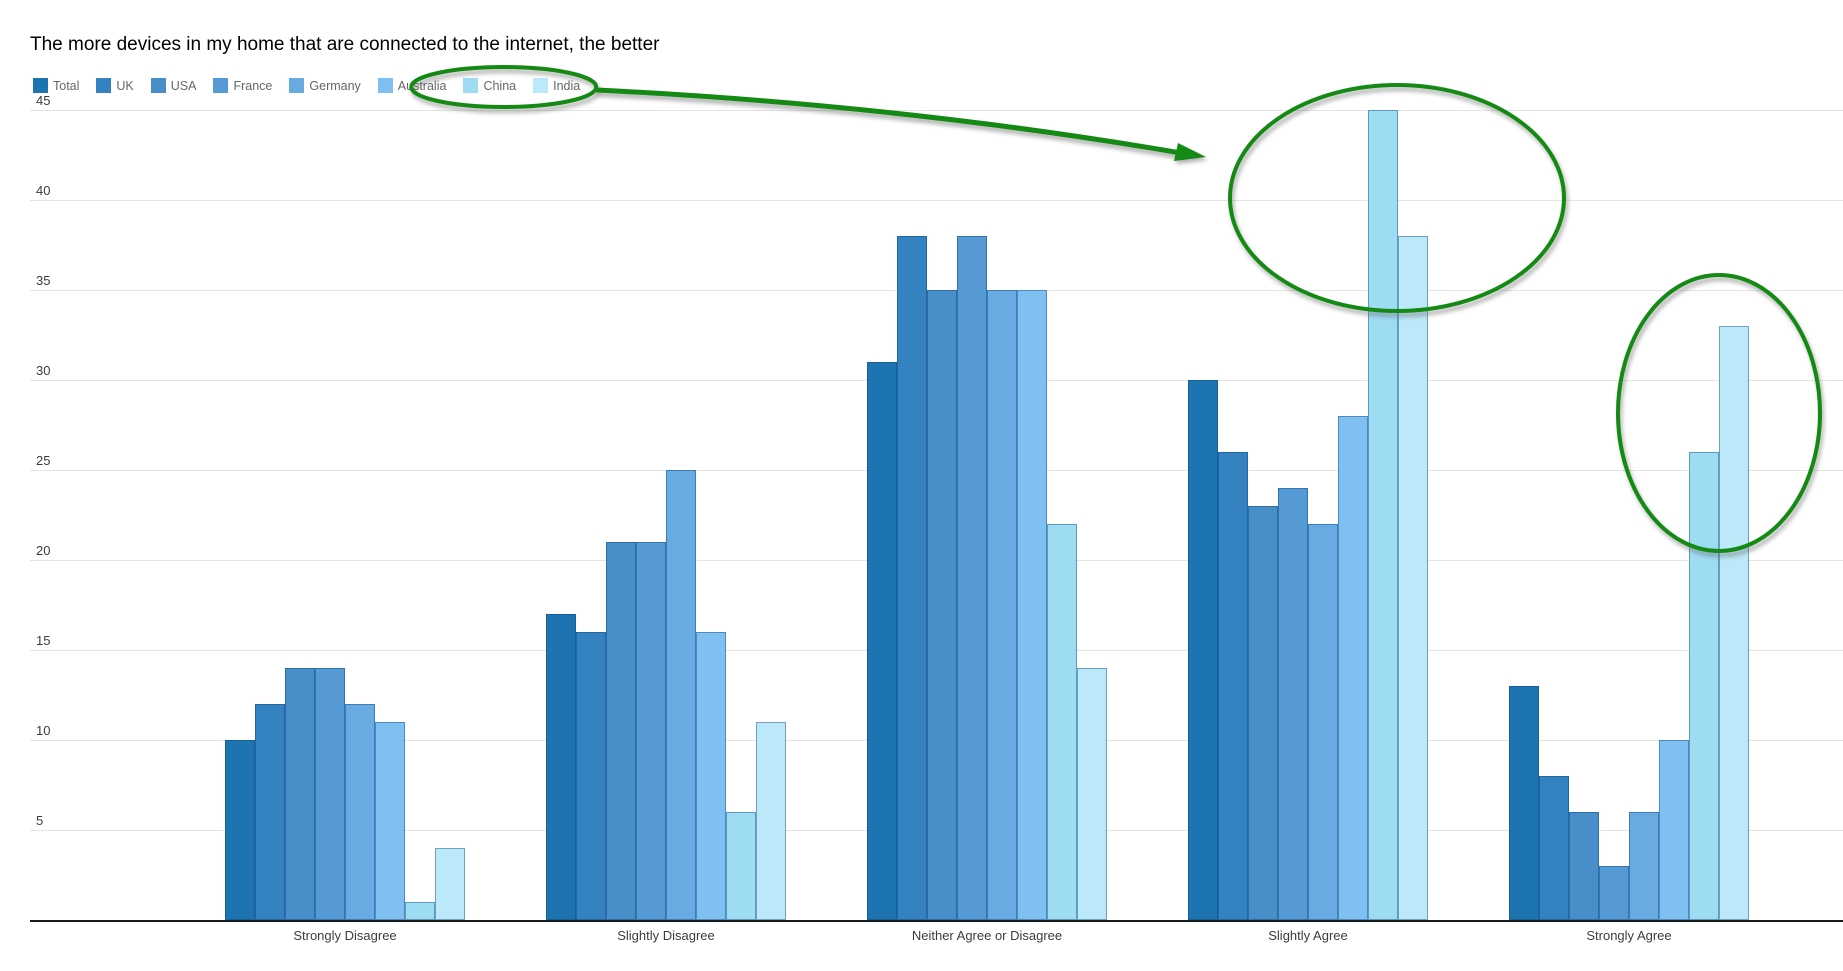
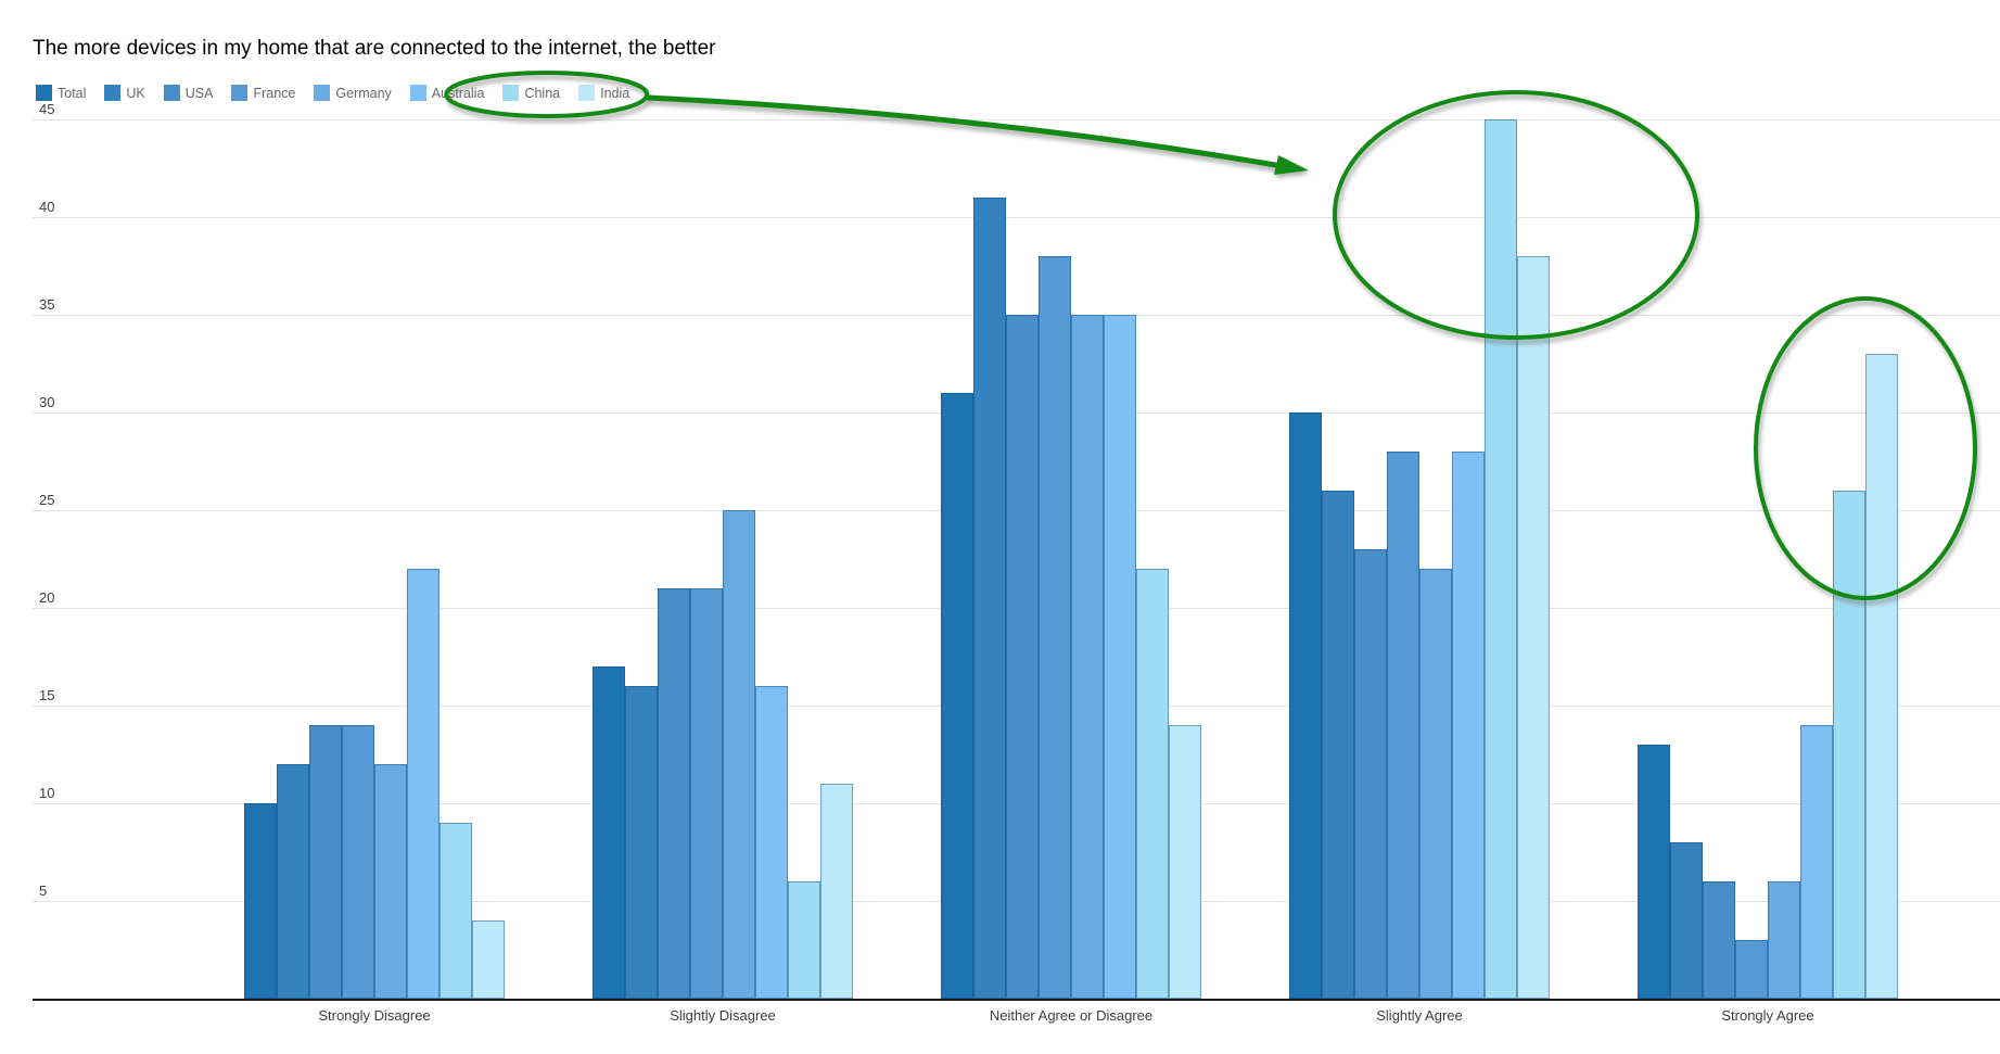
Australia/Strongly Disagree: 11 -> 22
China/Strongly Disagree: 1 -> 9
UK/Neither Agree or Disagree: 38 -> 41
France/Slightly Agree: 24 -> 28
Australia/Strongly Agree: 10 -> 14
